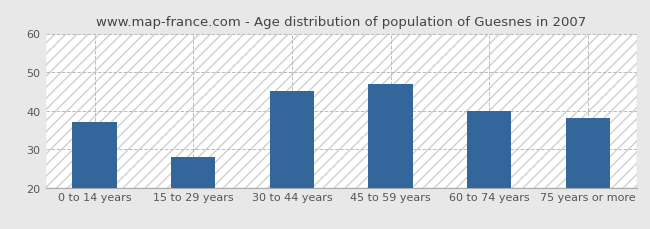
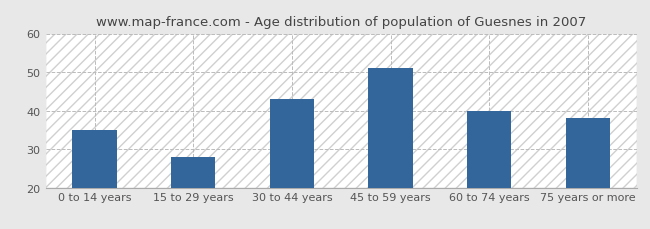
0 to 14 years: 37 -> 35
30 to 44 years: 45 -> 43
45 to 59 years: 47 -> 51
